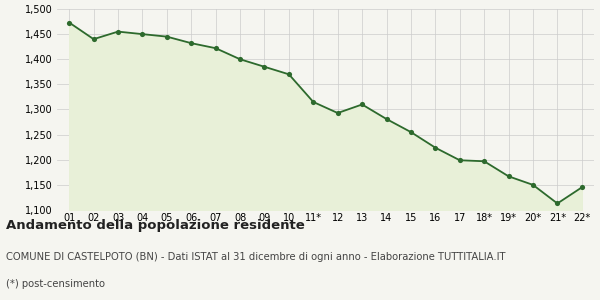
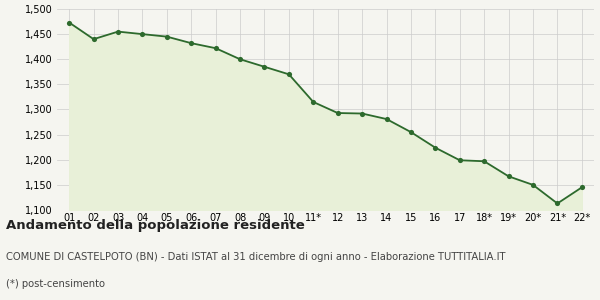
13: 1,310 -> 1,292
